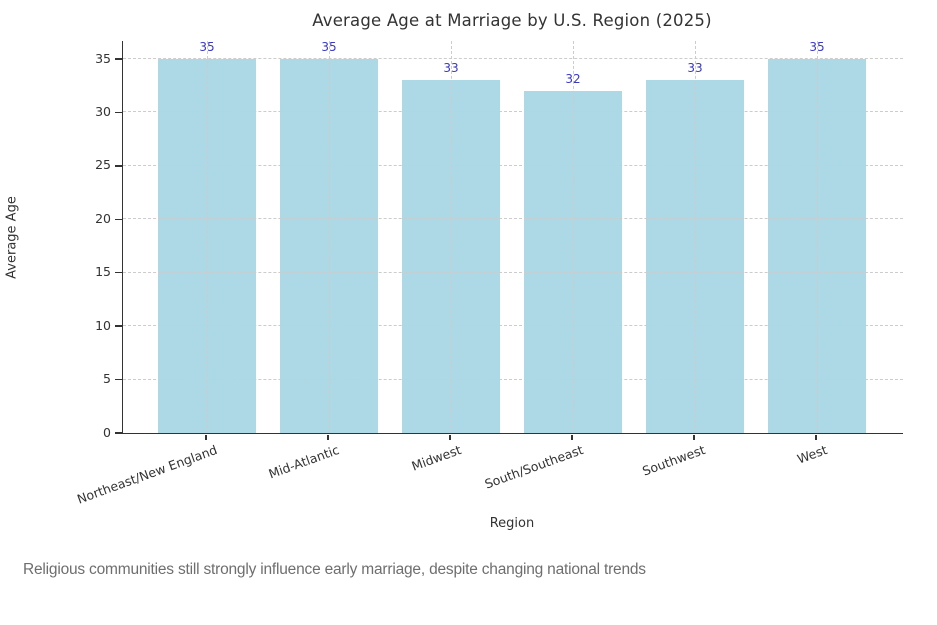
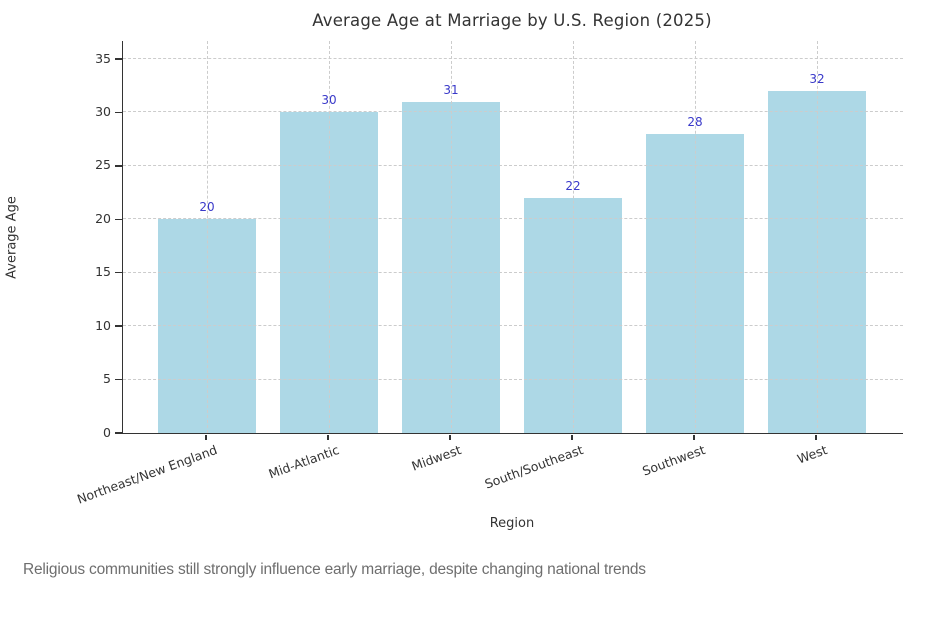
Northeast/New England: 35 -> 20
Mid-Atlantic: 35 -> 30
Midwest: 33 -> 31
South/Southeast: 32 -> 22
Southwest: 33 -> 28
West: 35 -> 32
